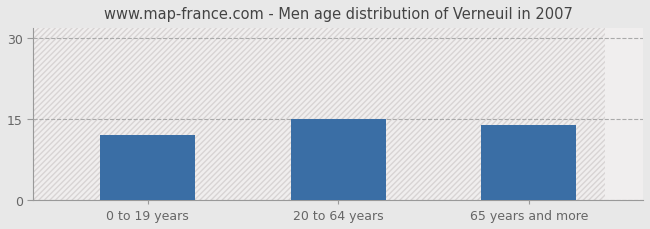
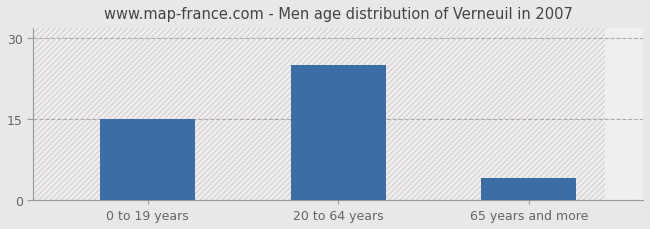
0 to 19 years: 12 -> 15
20 to 64 years: 15 -> 25
65 years and more: 14 -> 4
